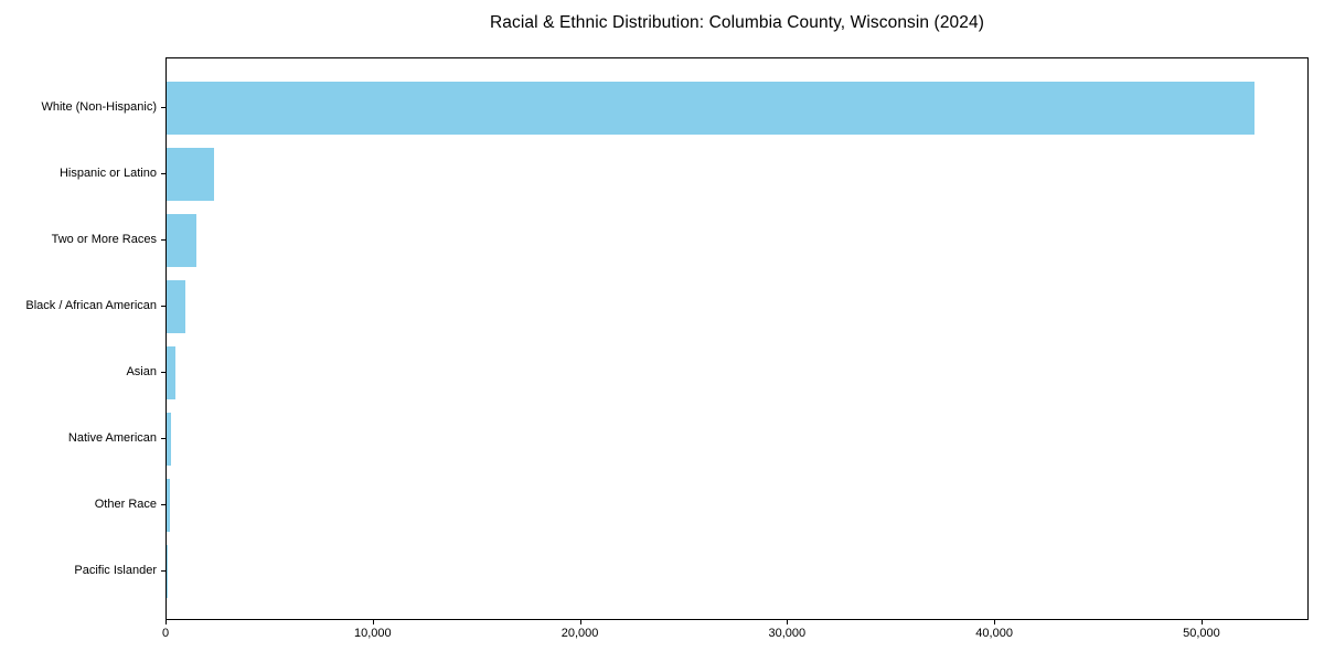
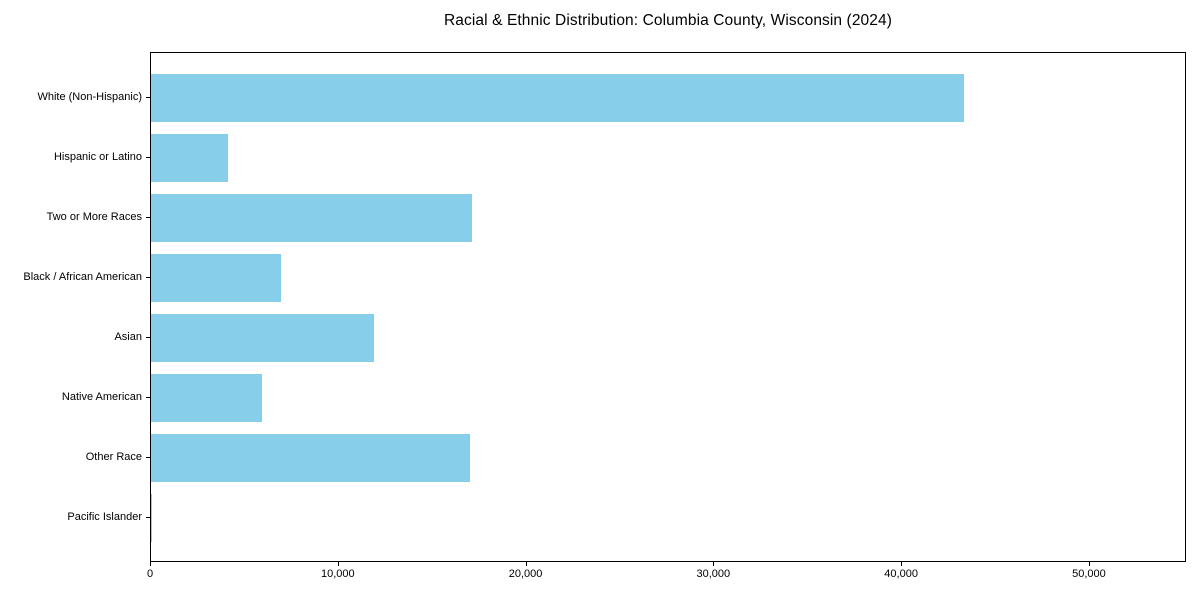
White (Non-Hispanic): 52500 -> 43300
Hispanic or Latino: 2300 -> 4100
Two or More Races: 1400 -> 17100
Black / African American: 900 -> 6900
Asian: 400 -> 11900
Native American: 200 -> 5900
Other Race: 100 -> 17000
